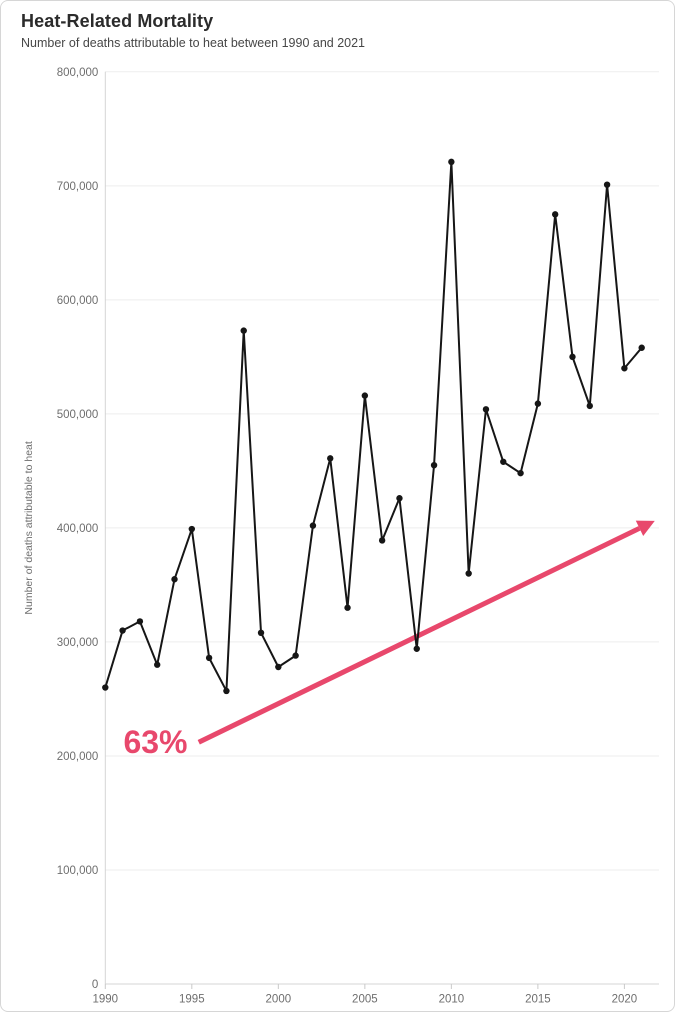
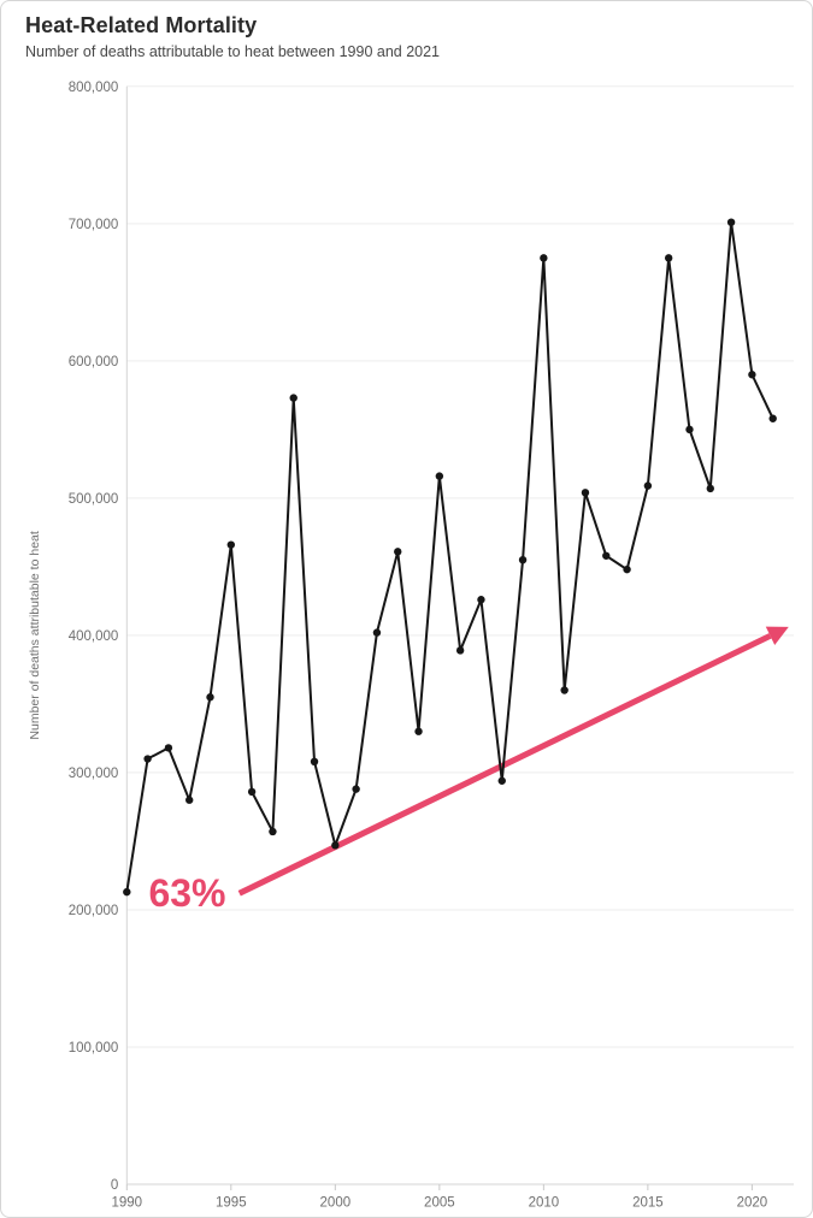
1990: 260000 -> 213000
1995: 399000 -> 466000
2000: 278000 -> 247000
2010: 721000 -> 675000
2020: 540000 -> 590000
